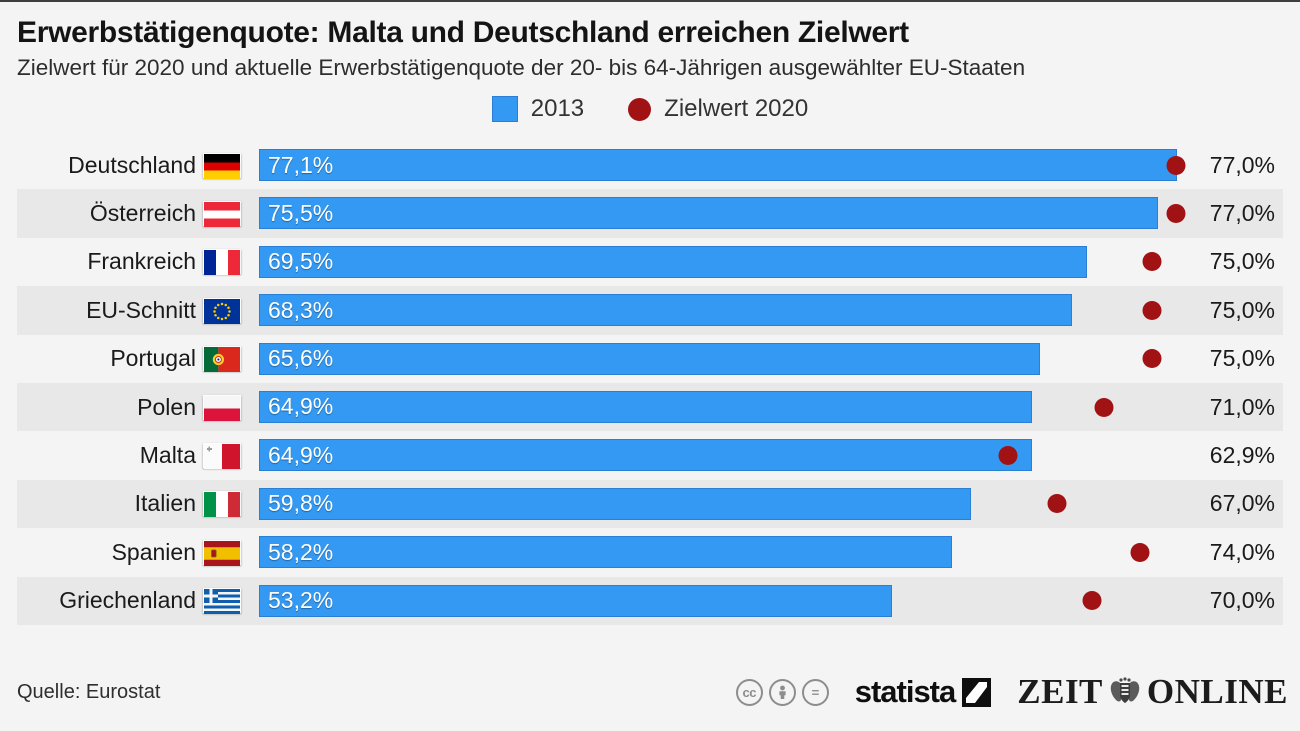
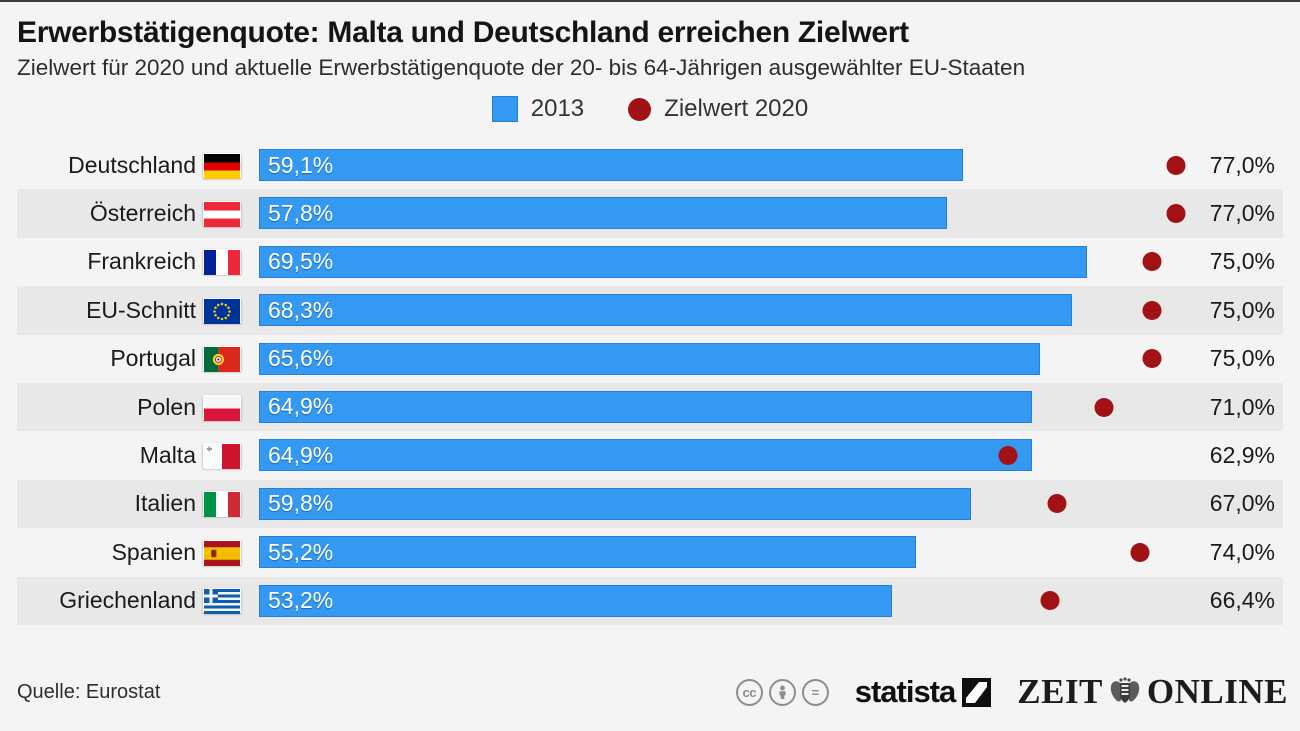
2013/Deutschland: 77,1% -> 59,1%
2013/Österreich: 75,5% -> 57,8%
2013/Spanien: 58,2% -> 55,2%
Zielwert 2020/Griechenland: 70,0% -> 66,4%
